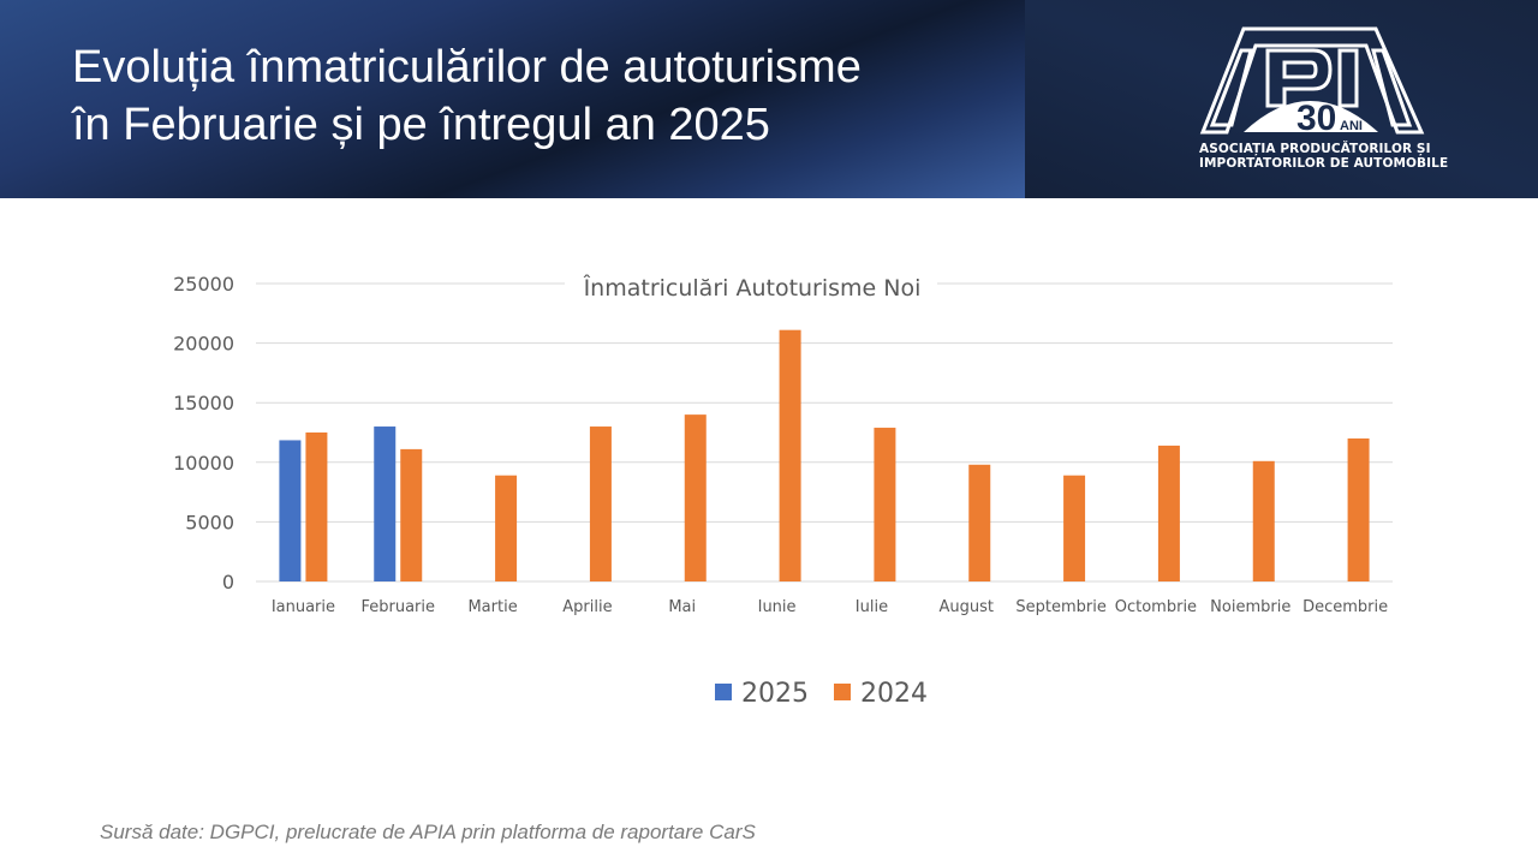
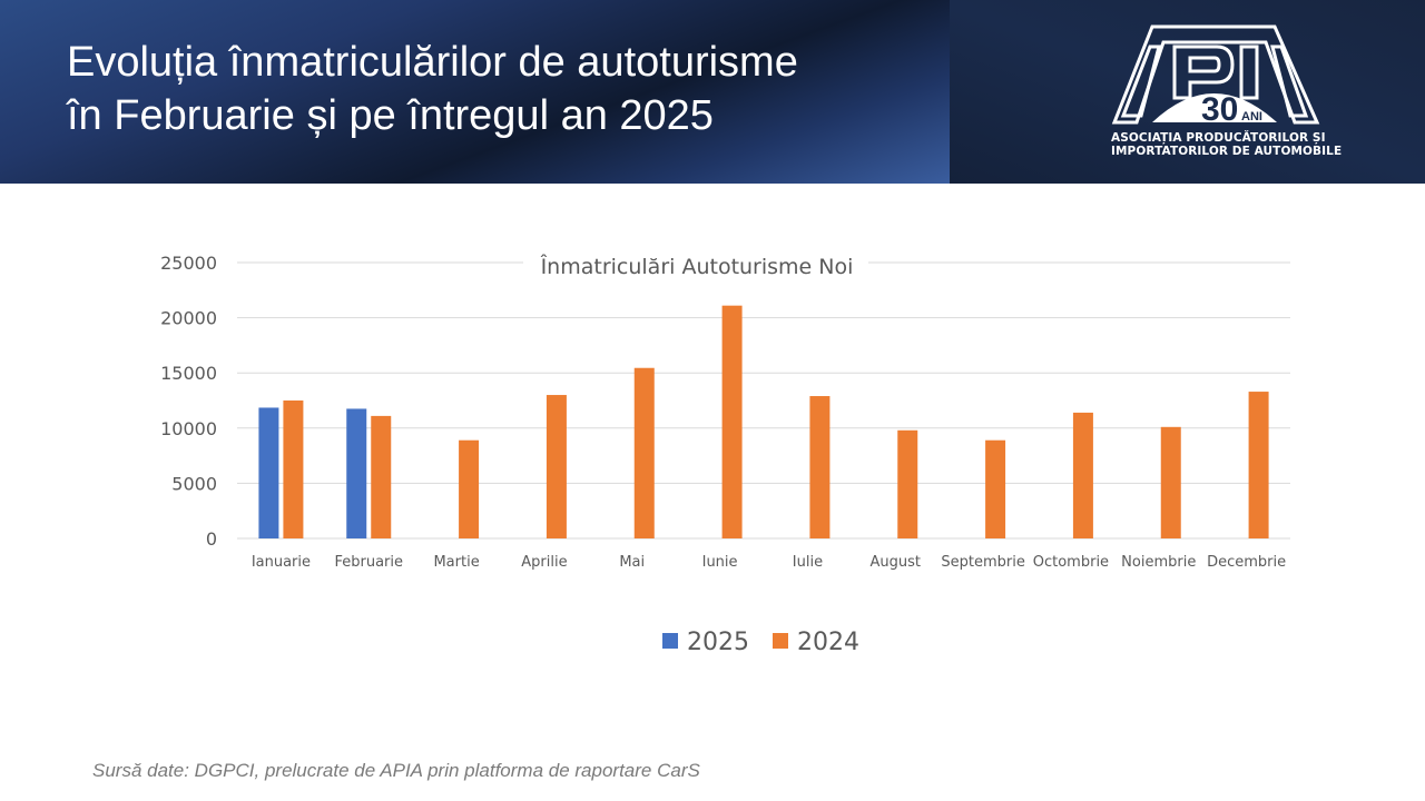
2025/Februarie: 13000 -> 12000
2024/Mai: 14000 -> 15000
2024/Decembrie: 12000 -> 13000
